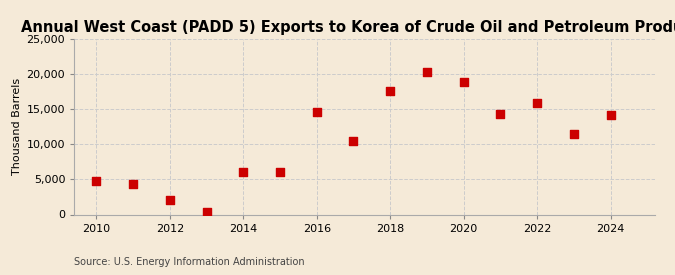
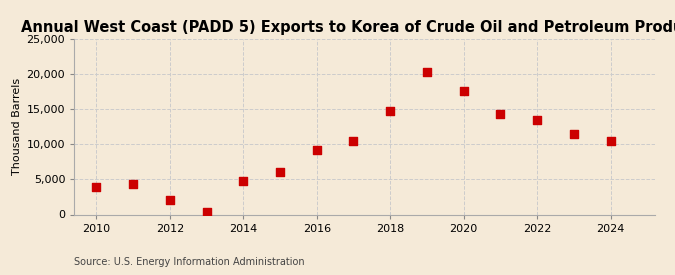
2010: 4,800 -> 3,900
2014: 6,000 -> 4,800
2016: 14,600 -> 9,200
2018: 17,600 -> 14,700
2020: 18,800 -> 17,500
2022: 15,800 -> 13,400
2024: 14,200 -> 10,500
